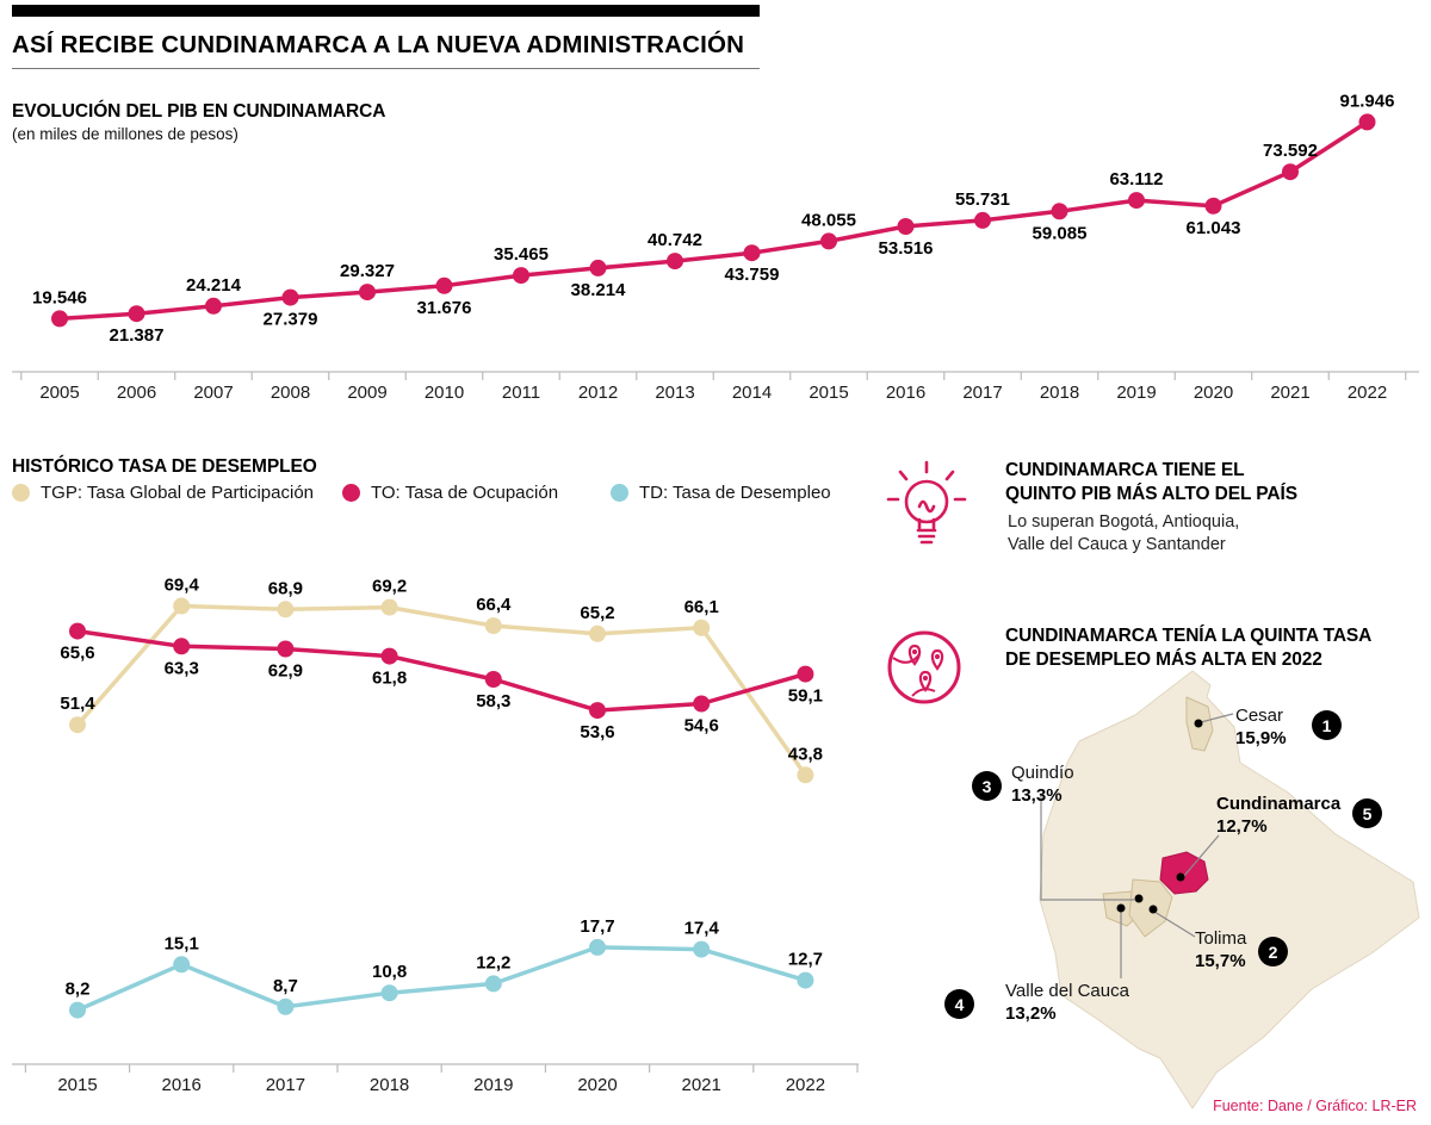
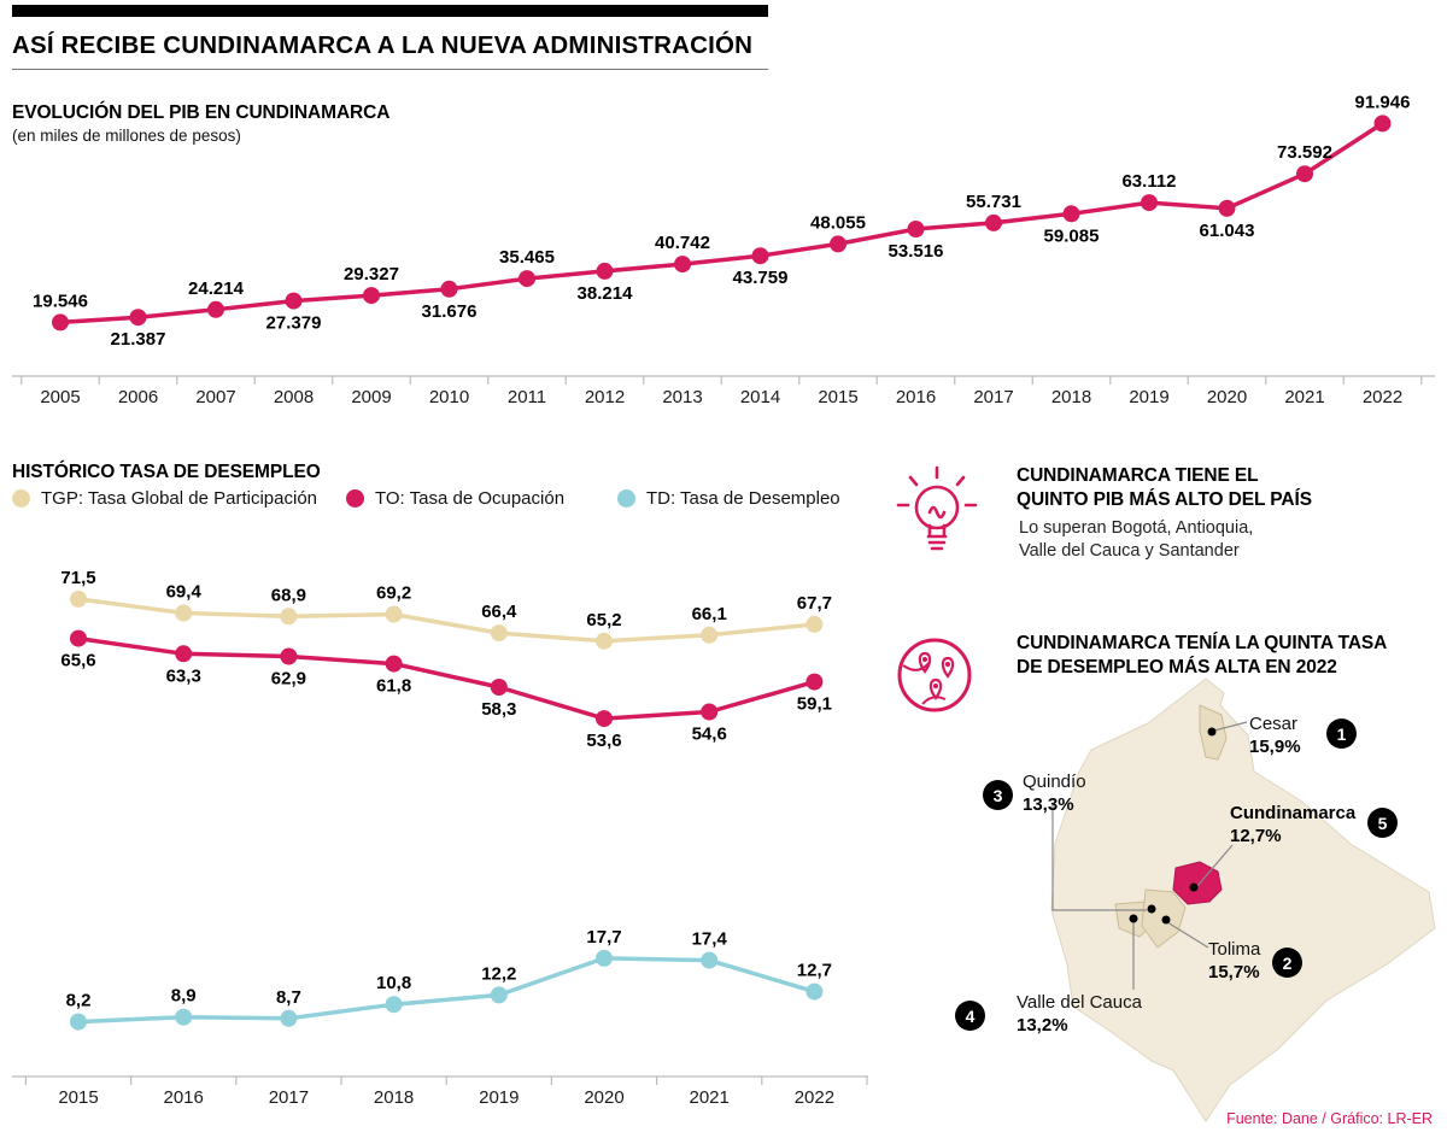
HISTÓRICO TASA DE DESEMPLEO/TGP: Tasa Global de Participación/2015: 51,4 -> 71,5
HISTÓRICO TASA DE DESEMPLEO/TD: Tasa de Desempleo/2016: 15,1 -> 8,9
HISTÓRICO TASA DE DESEMPLEO/TGP: Tasa Global de Participación/2022: 43,8 -> 67,7
